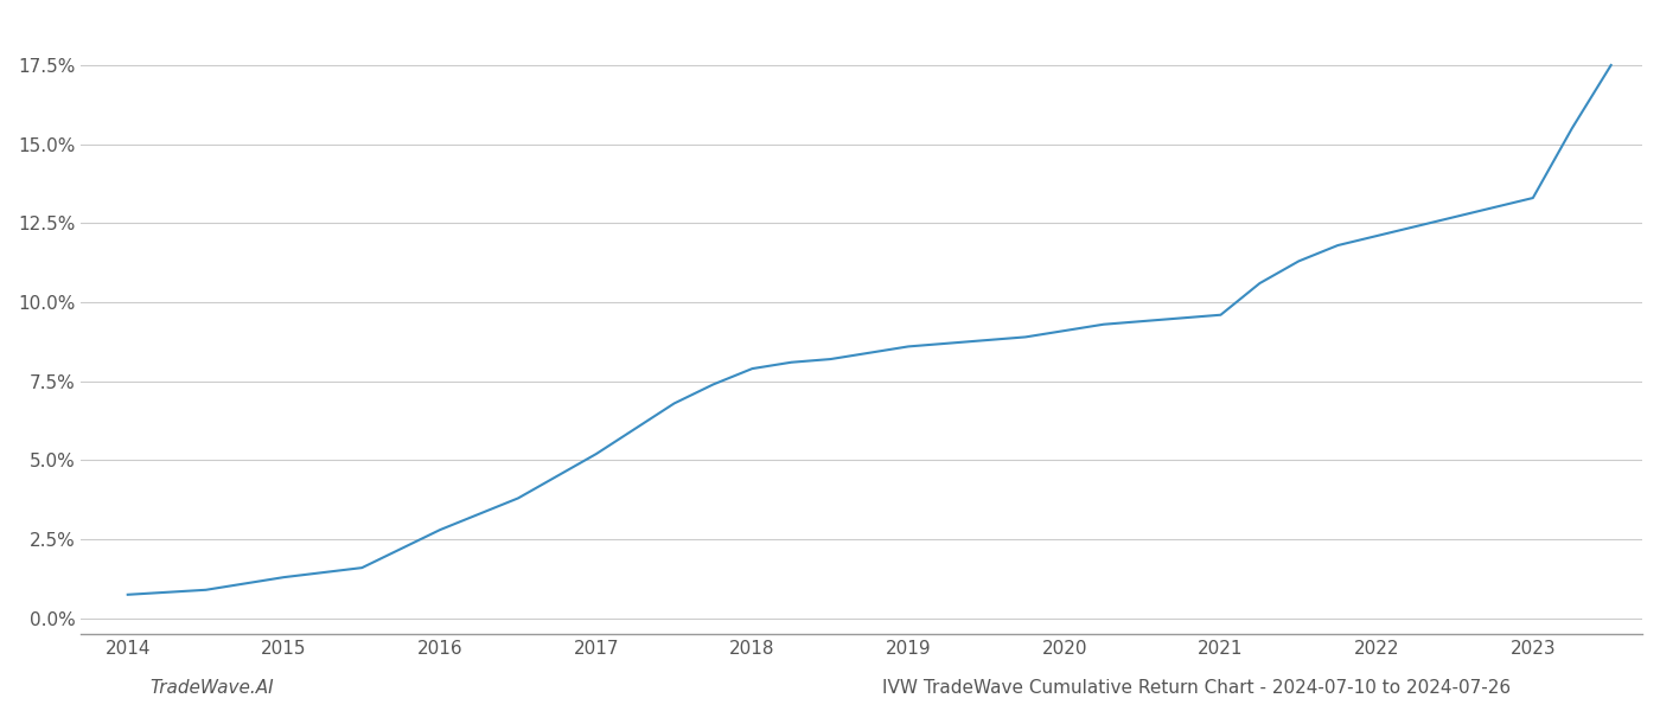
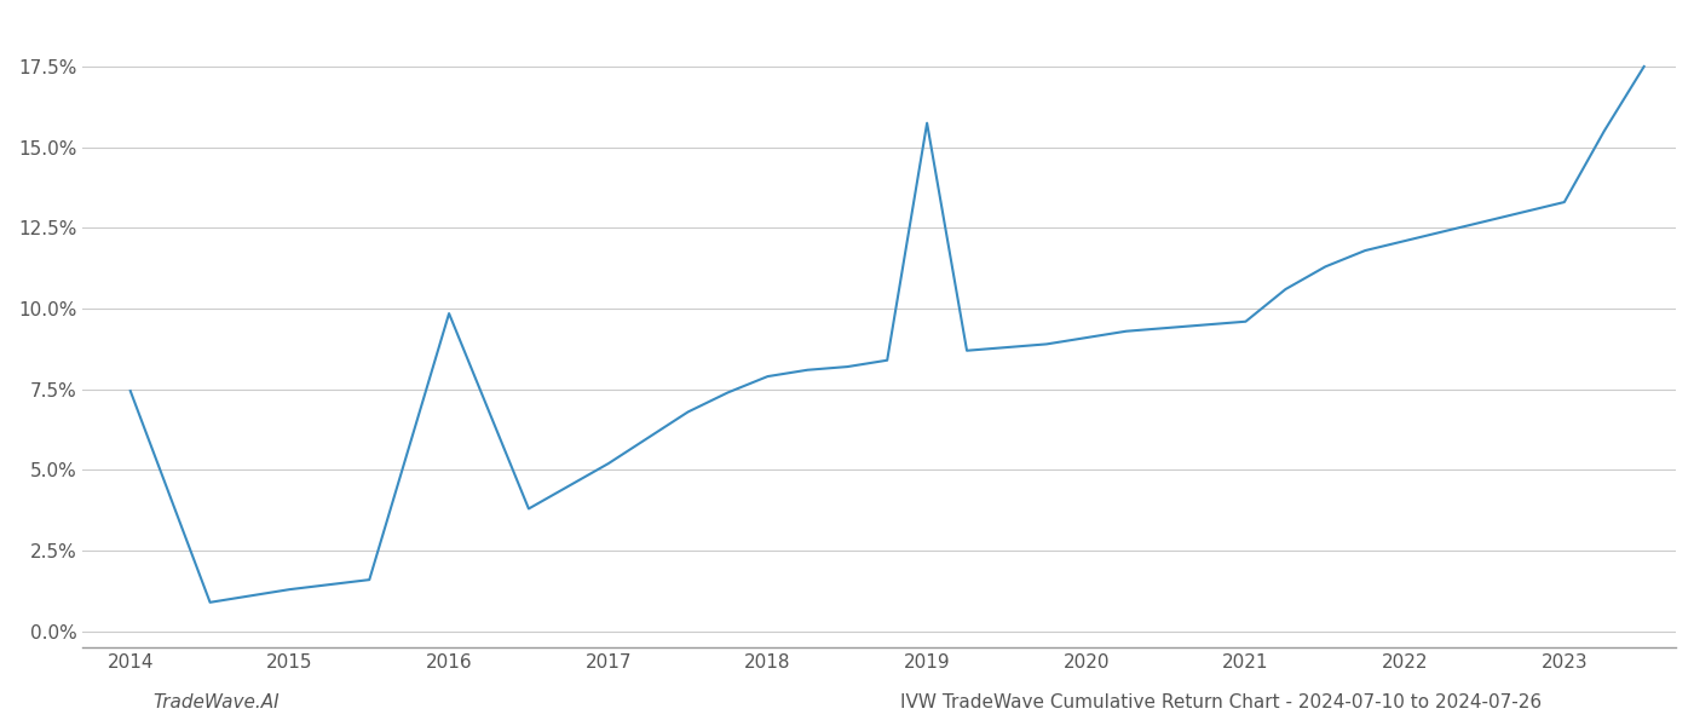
2014: 0.75% -> 7.45%
2016: 2.80% -> 9.85%
2019: 8.60% -> 15.75%
